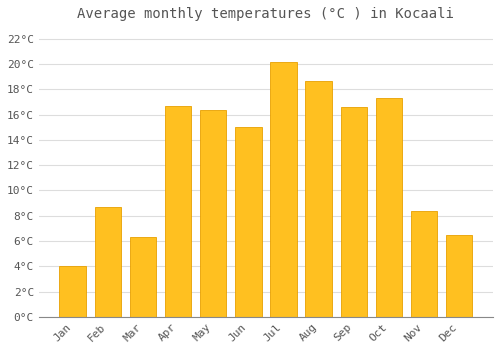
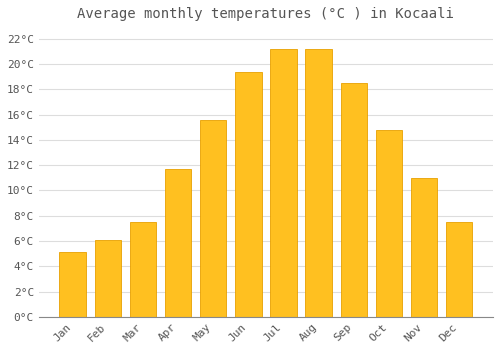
Jan: 4.0°C -> 5.1°C
Feb: 8.7°C -> 6.1°C
Mar: 6.3°C -> 7.5°C
Apr: 16.7°C -> 11.7°C
May: 16.4°C -> 15.6°C
Jun: 15.0°C -> 19.4°C
Jul: 20.2°C -> 21.2°C
Aug: 18.7°C -> 21.2°C
Sep: 16.6°C -> 18.5°C
Oct: 17.3°C -> 14.8°C
Nov: 8.4°C -> 11.0°C
Dec: 6.5°C -> 7.5°C
